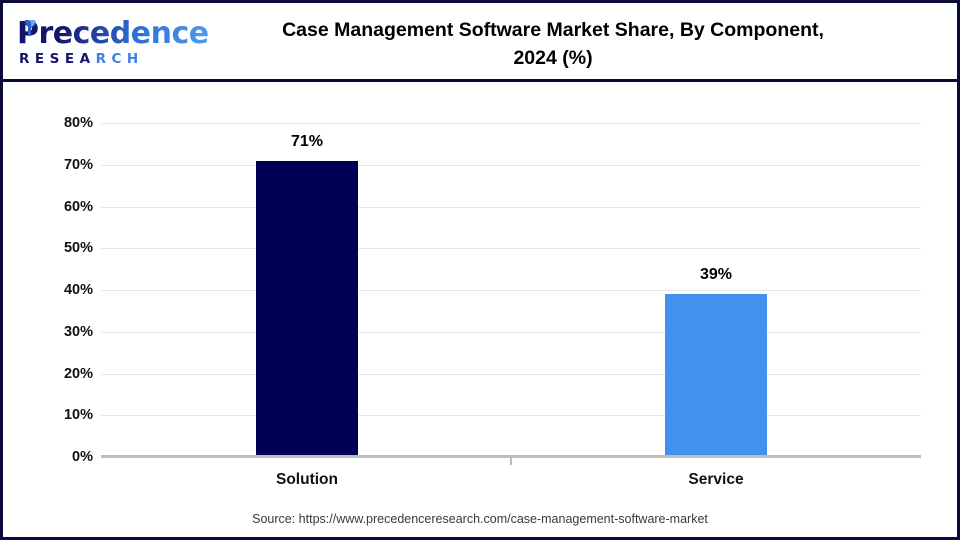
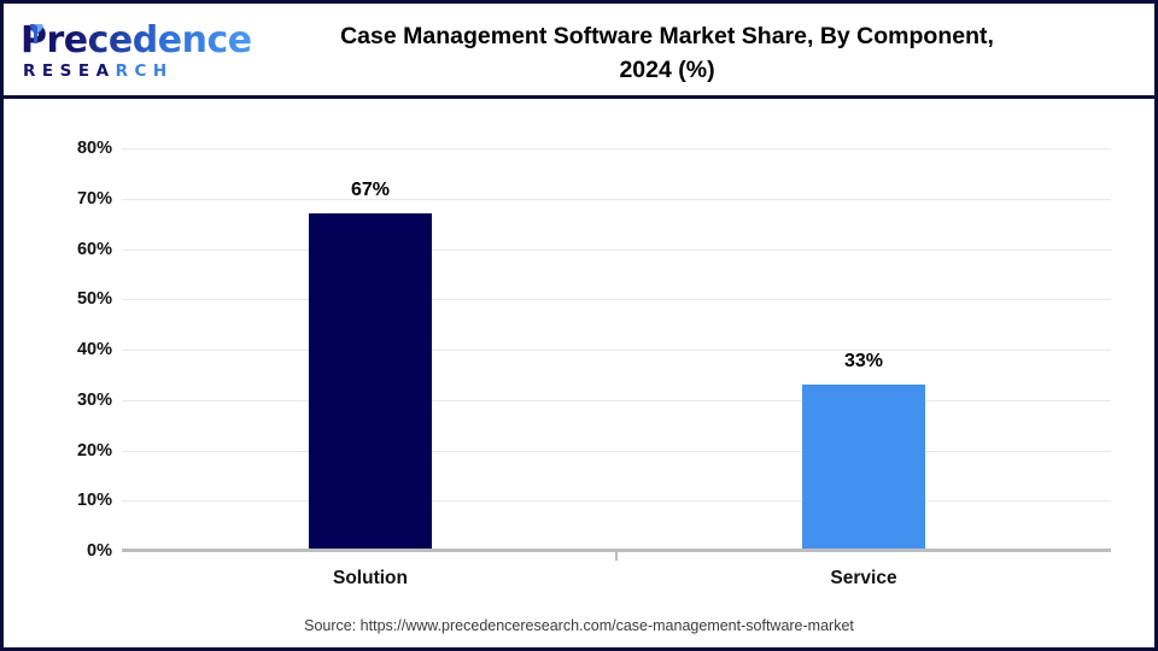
Solution: 71% -> 67%
Service: 39% -> 33%
